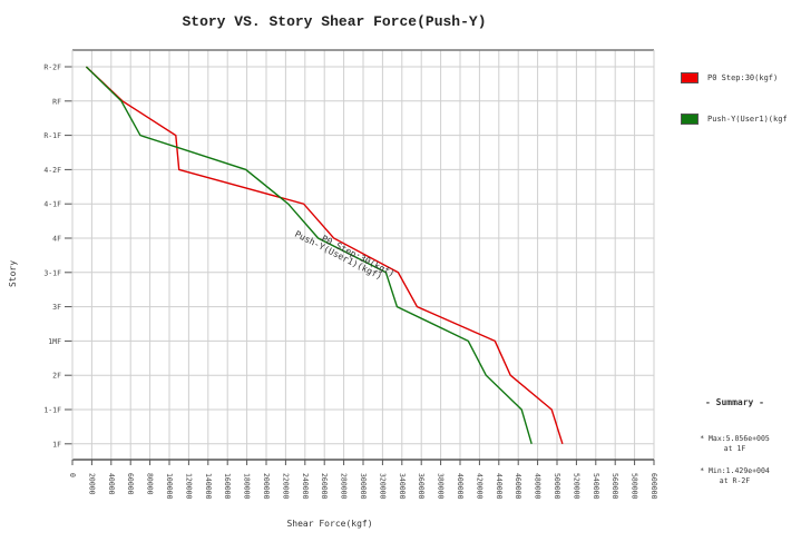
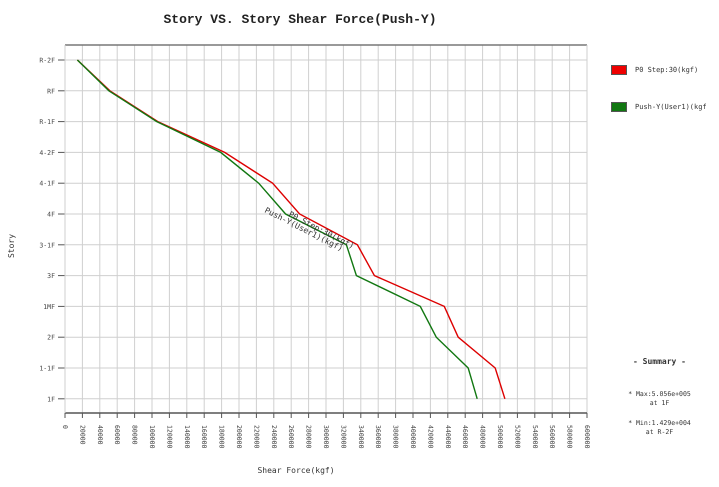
Push-Y(User1)(kgf/R-1F: 70000 -> 110000
P0 Step:30(kgf)/4-2F: 110000 -> 180000
